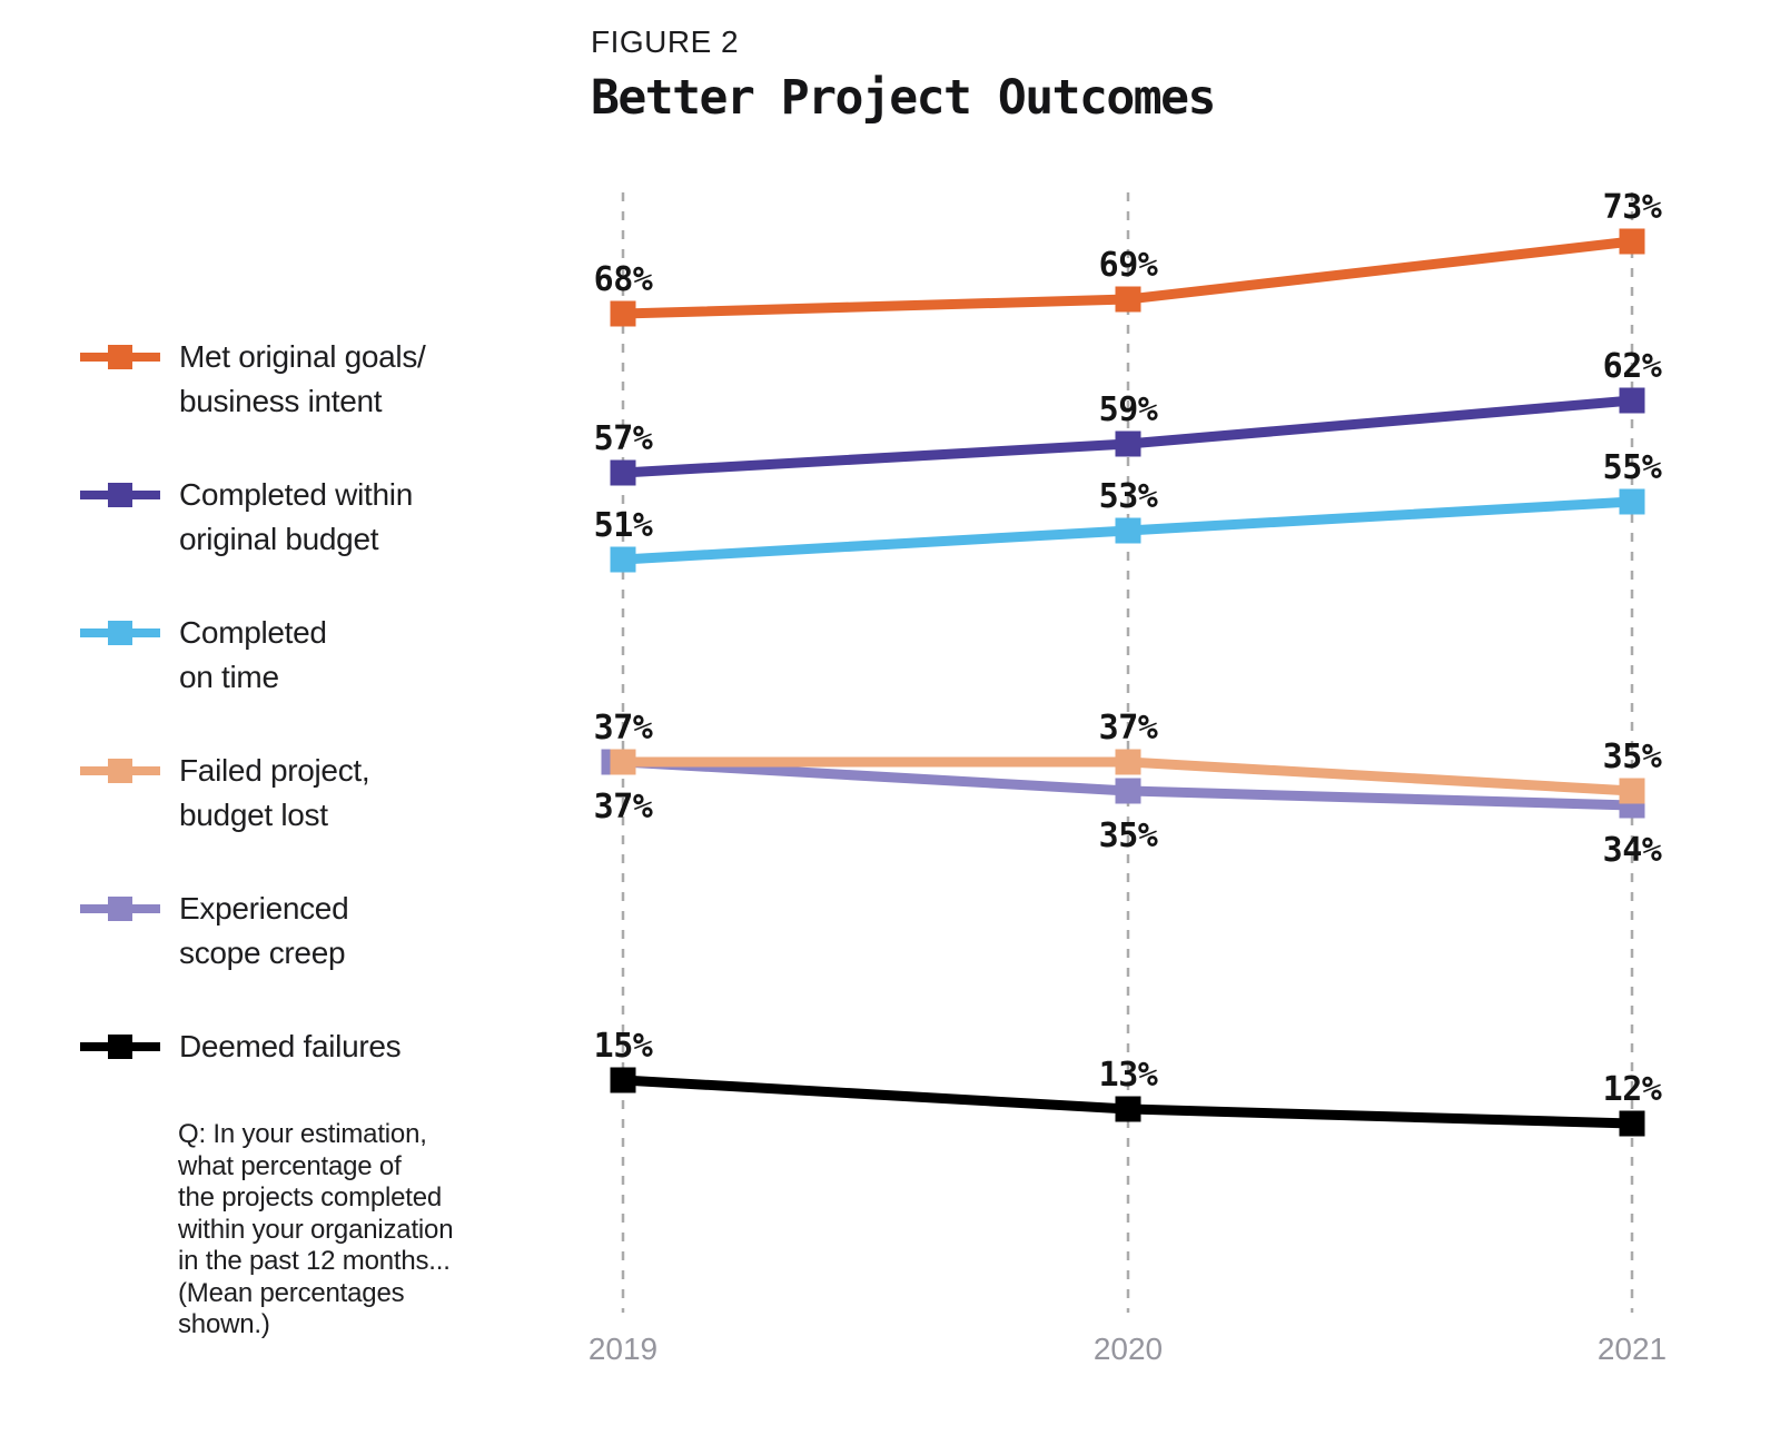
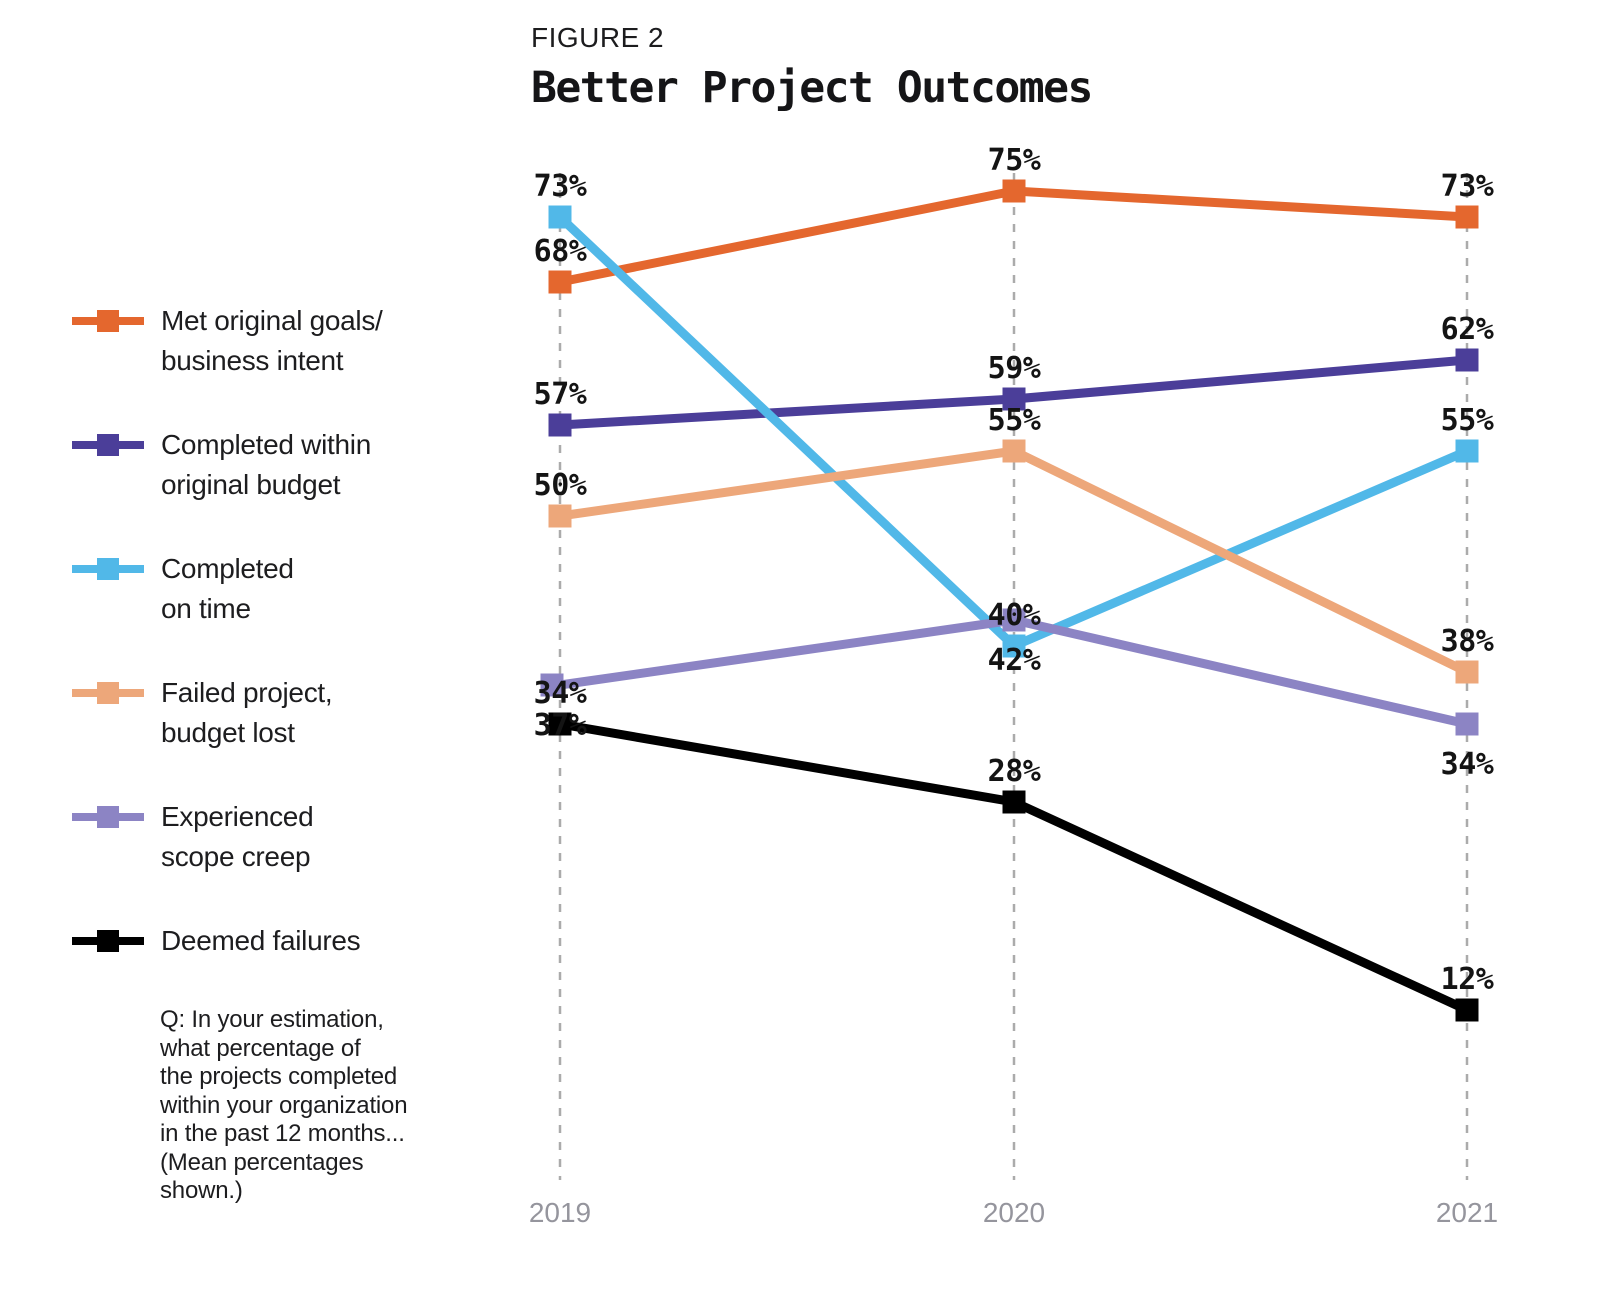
Completed on time/2019: 51% -> 73%
Failed project, budget lost/2019: 37% -> 50%
Deemed failures/2019: 15% -> 34%
Met original goals/business intent/2020: 69% -> 75%
Completed on time/2020: 53% -> 40%
Failed project, budget lost/2020: 37% -> 55%
Experienced scope creep/2020: 35% -> 42%
Deemed failures/2020: 13% -> 28%
Failed project, budget lost/2021: 35% -> 38%
